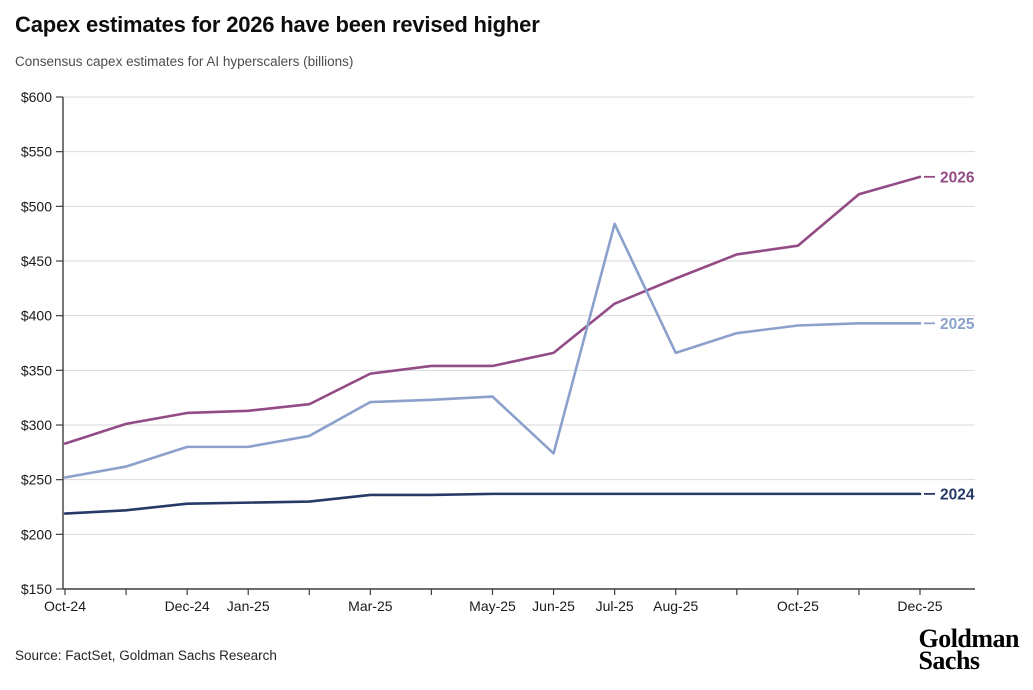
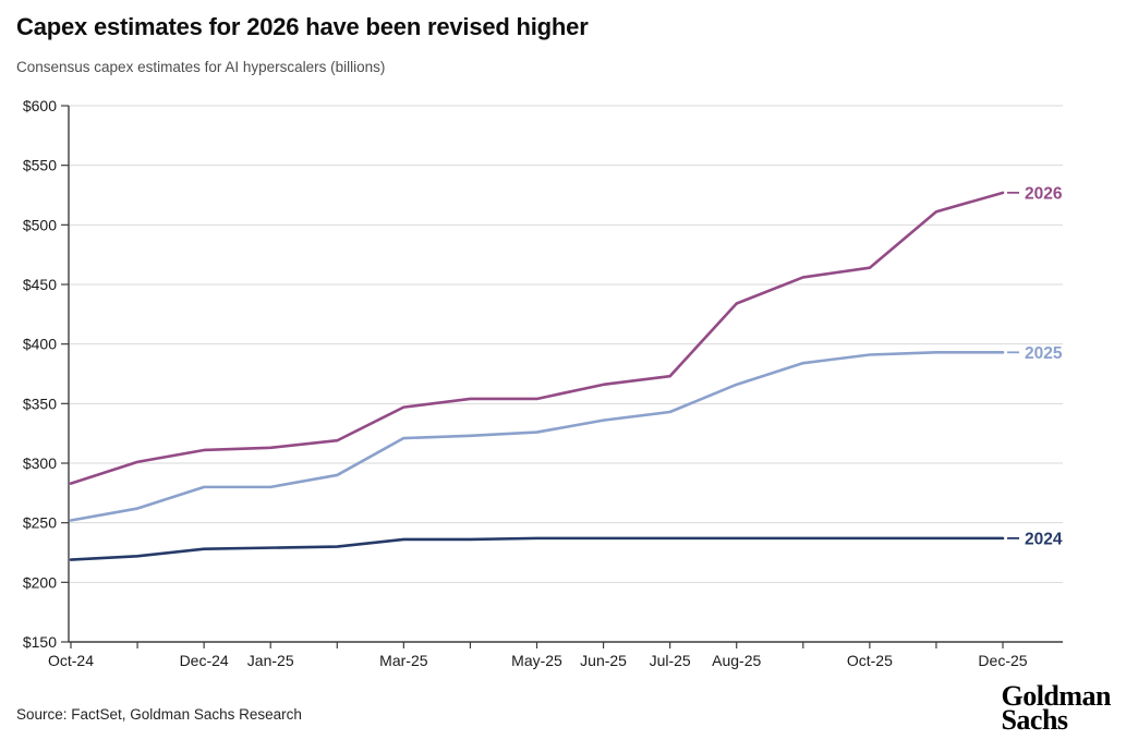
2025/Jun-25: $274 -> $336
2026/Jul-25: $411 -> $373
2025/Jul-25: $484 -> $343
